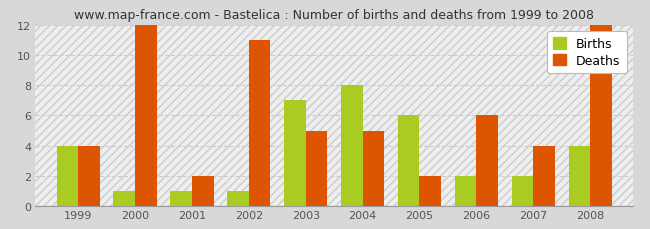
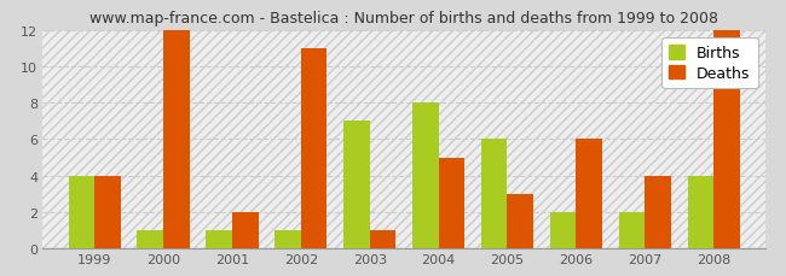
Deaths/2003: 5 -> 1
Deaths/2005: 2 -> 3
